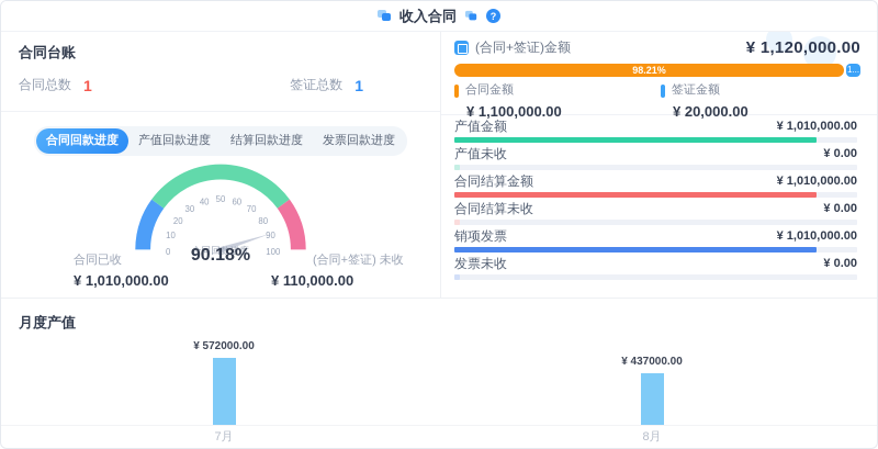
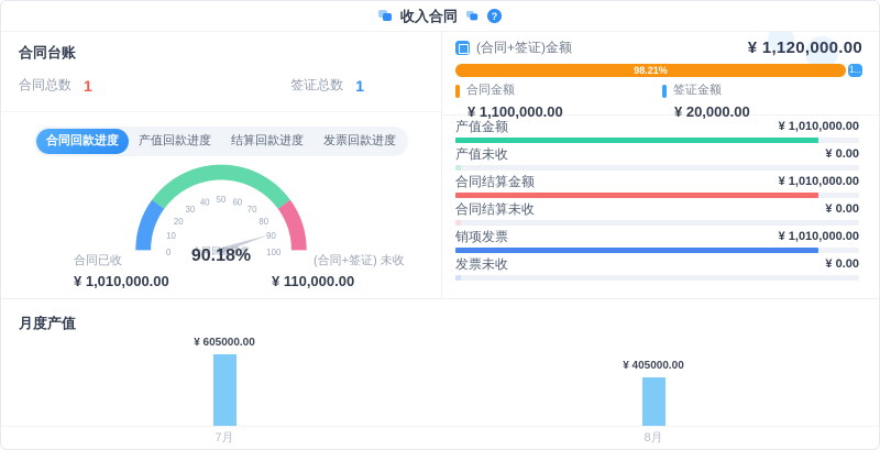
7月: 572000.00 -> 605000.00
8月: 437000.00 -> 405000.00
